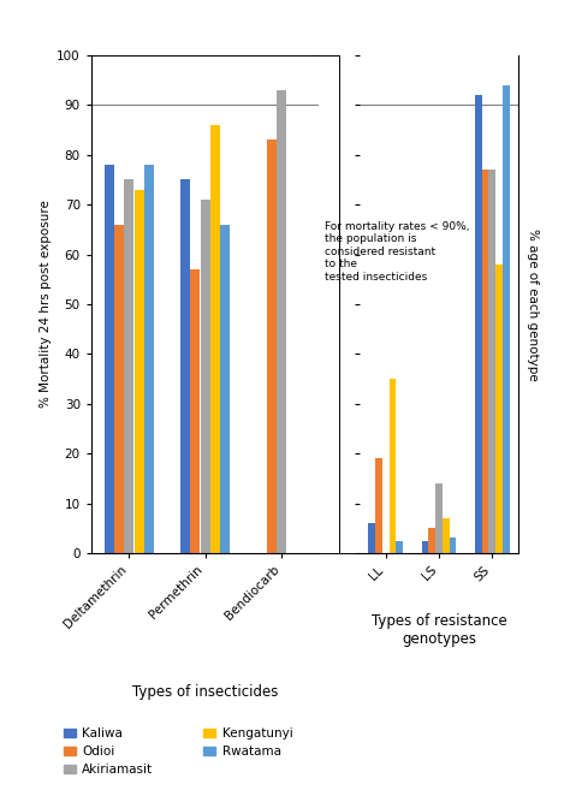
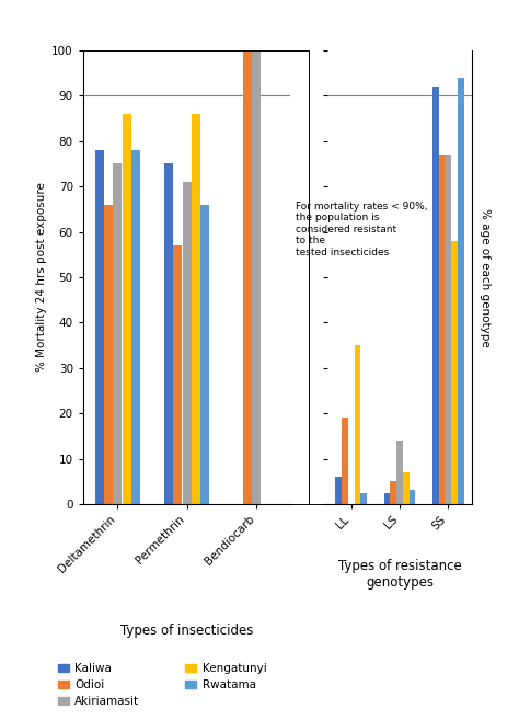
Kengatunyi/Deltamethrin: 73 -> 86
Odioi/Bendiocarb: 83 -> 100
Akiriamasit/Bendiocarb: 93 -> 100
